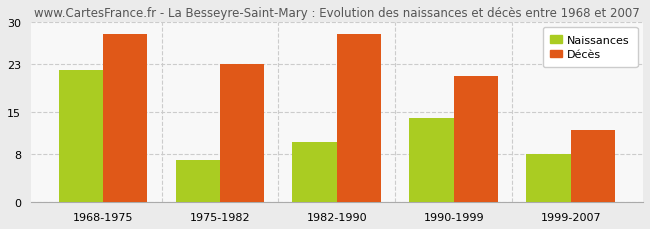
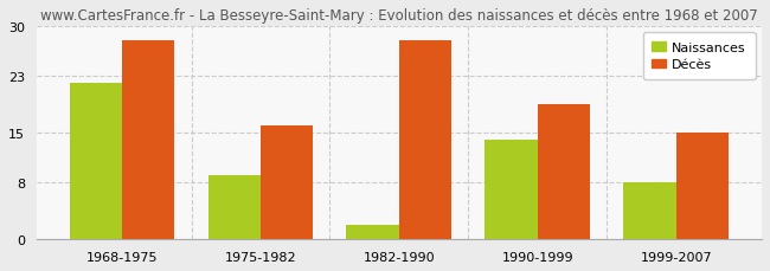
Naissances/1975-1982: 7 -> 9
Décès/1975-1982: 23 -> 16
Naissances/1982-1990: 10 -> 2
Décès/1990-1999: 21 -> 19
Décès/1999-2007: 12 -> 15
